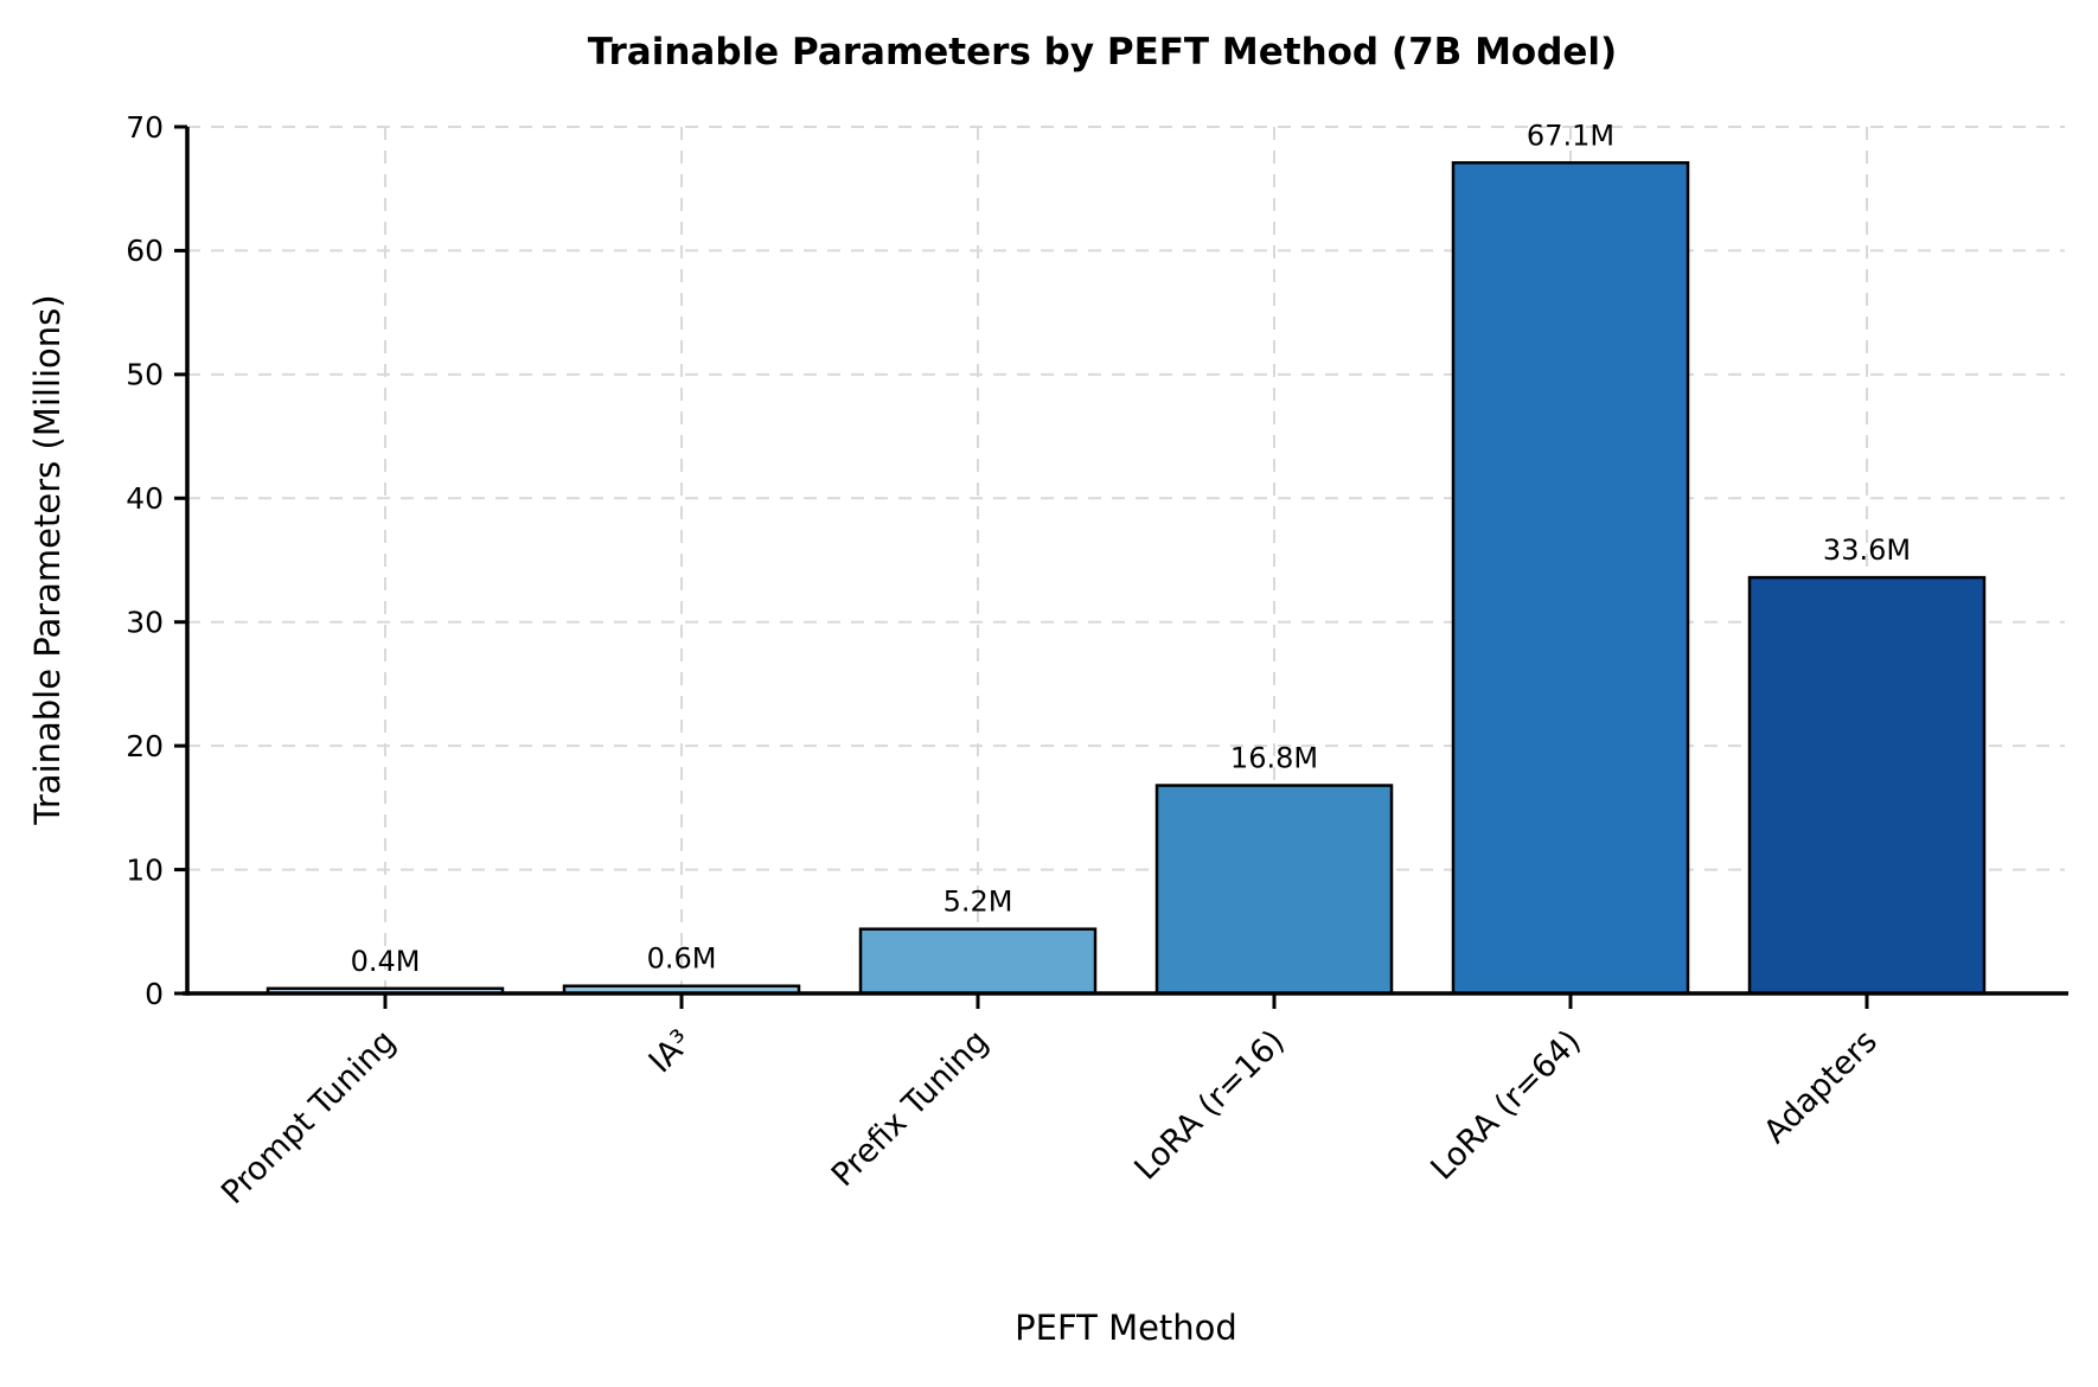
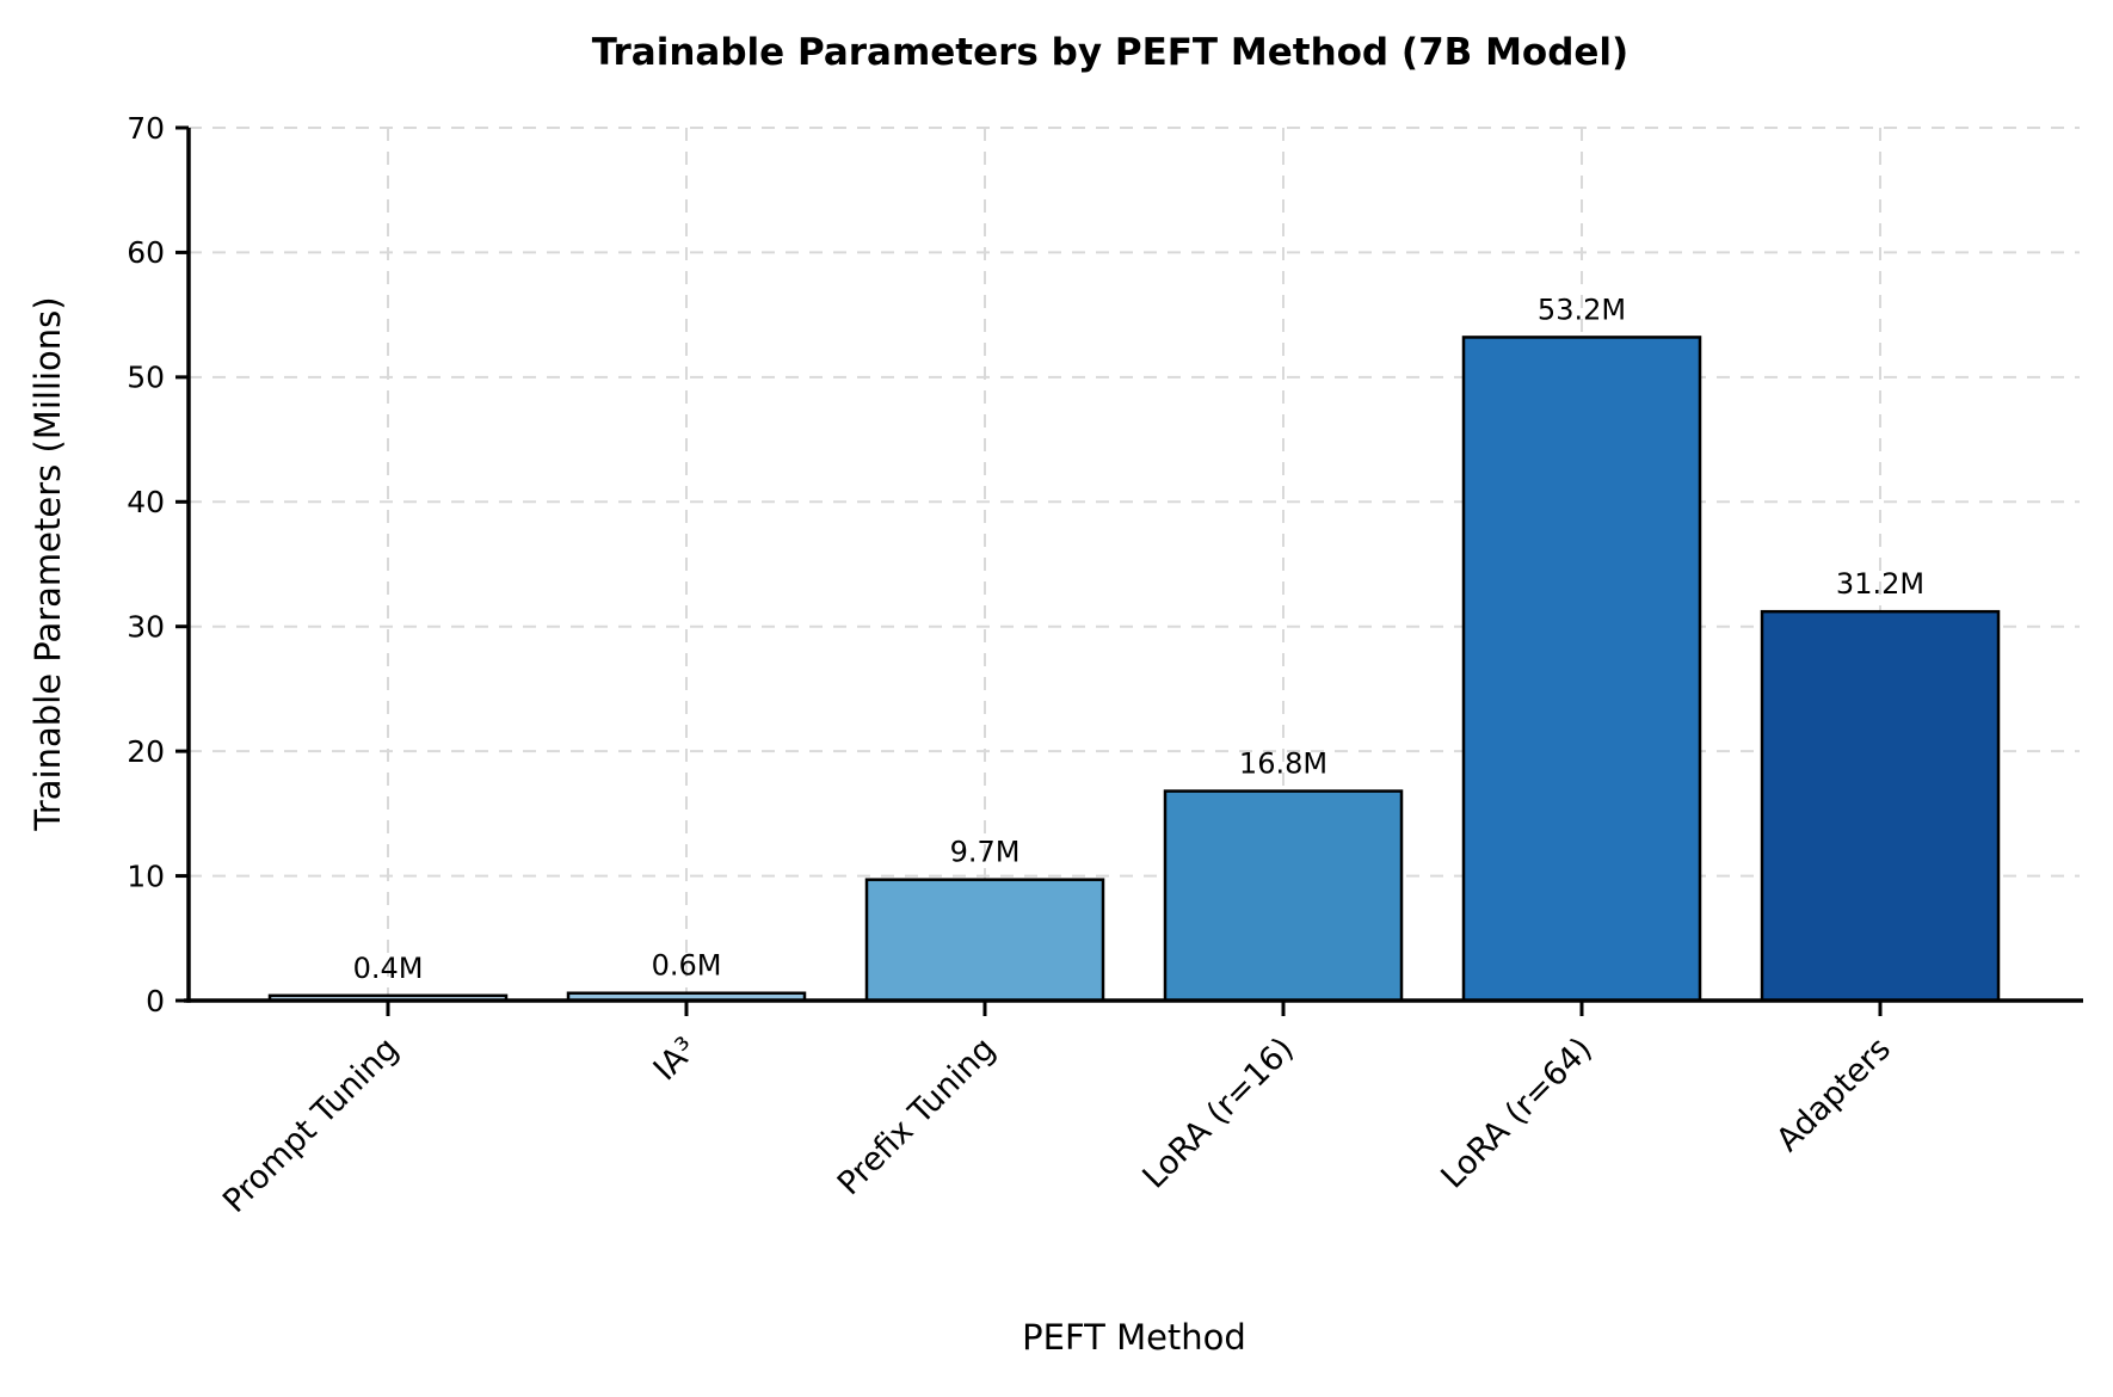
Prefix Tuning: 5.2M -> 9.7M
LoRA (r=64): 67.1M -> 53.2M
Adapters: 33.6M -> 31.2M
